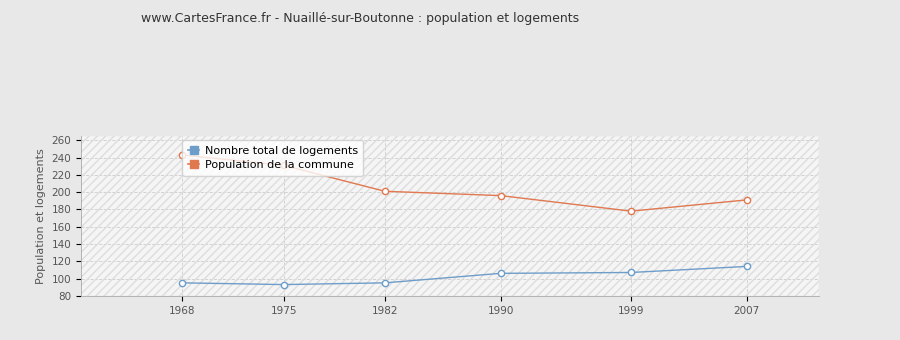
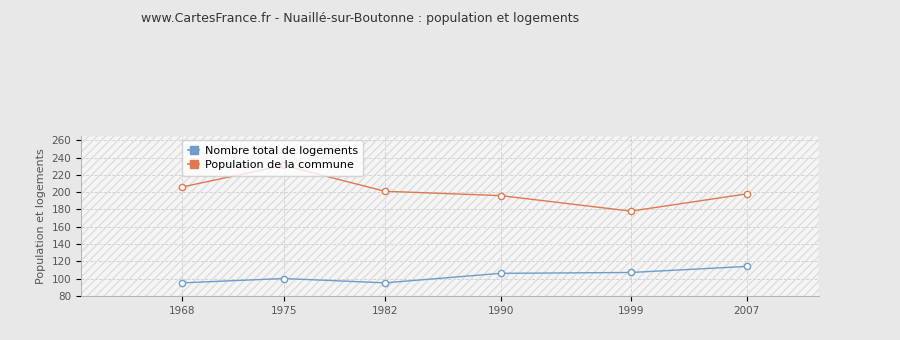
Population de la commune/1968: 243 -> 206
Nombre total de logements/1975: 93 -> 100
Population de la commune/2007: 191 -> 198
